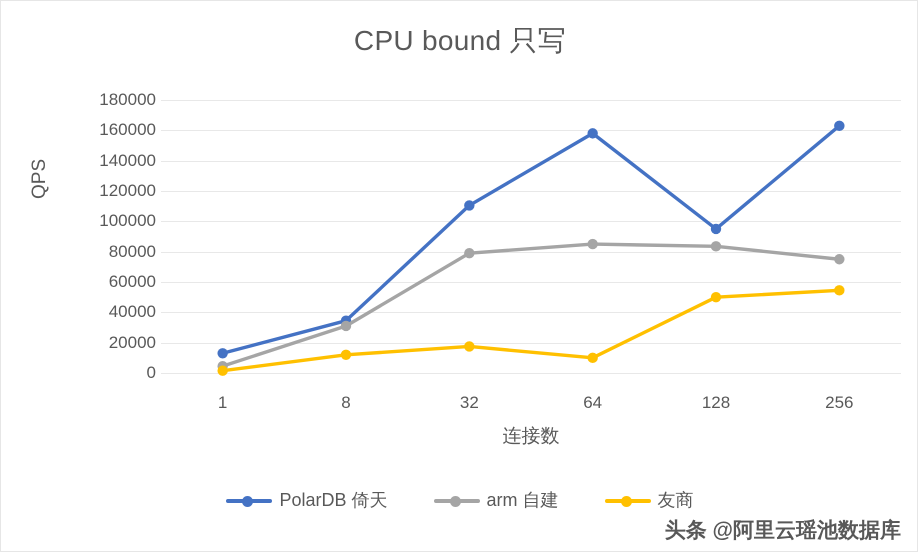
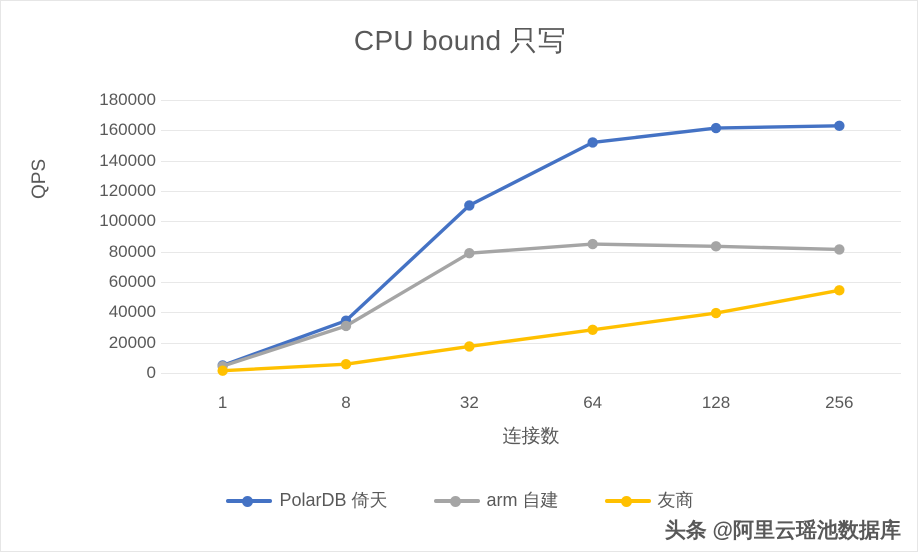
PolarDB 倚天/1: 13000 -> 5000
友商/8: 12000 -> 6000
PolarDB 倚天/64: 158000 -> 152000
友商/64: 10000 -> 28000
PolarDB 倚天/128: 95000 -> 162000
友商/128: 50000 -> 40000
arm 自建/256: 75000 -> 82000
